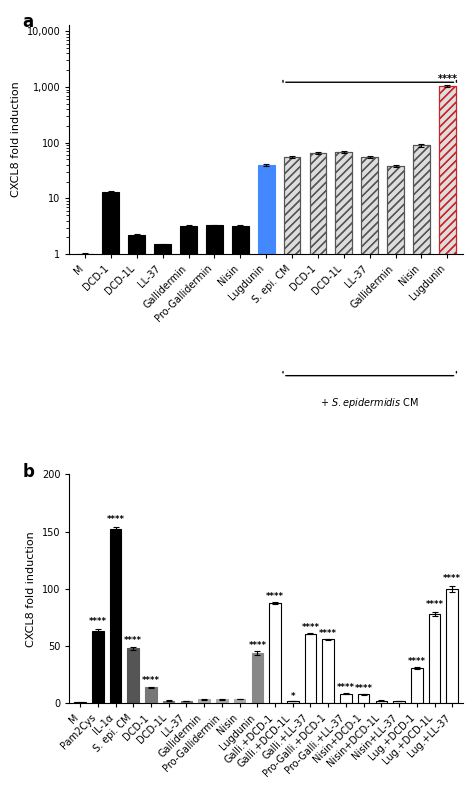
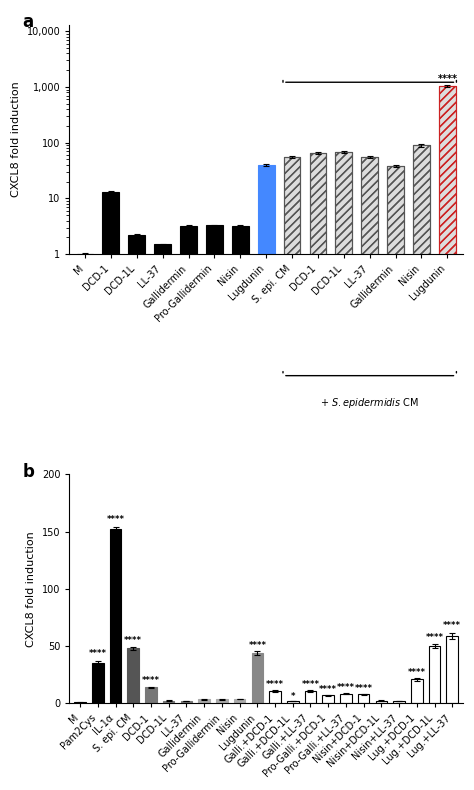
Pam2Cys: 63 -> 35
Galli.+DCD-1: 88 -> 11
Galli.+LL-37: 61 -> 11
Pro-Galli.+DCD-1: 56 -> 7
Lug.+DCD-1: 31 -> 21
Lug.+DCD-1L: 78 -> 50
Lug.+LL-37: 100 -> 59
